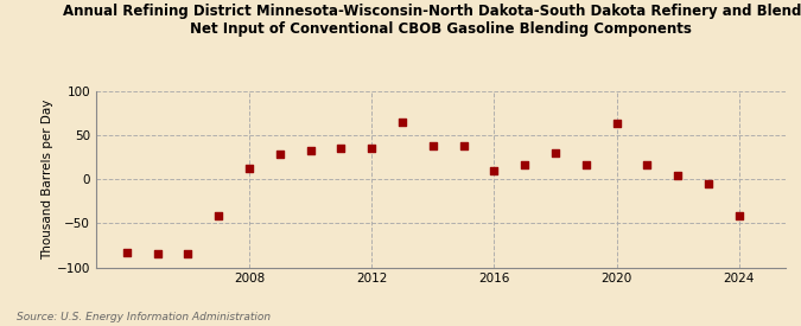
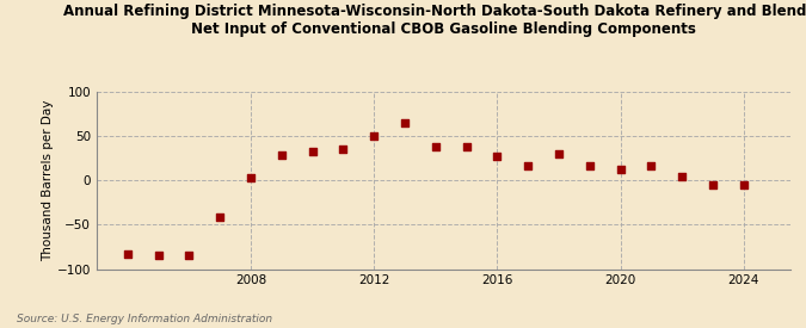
2008: 12 -> 3
2012: 36 -> 50
2016: 10 -> 27
2020: 64 -> 12
2024: -42 -> -5
